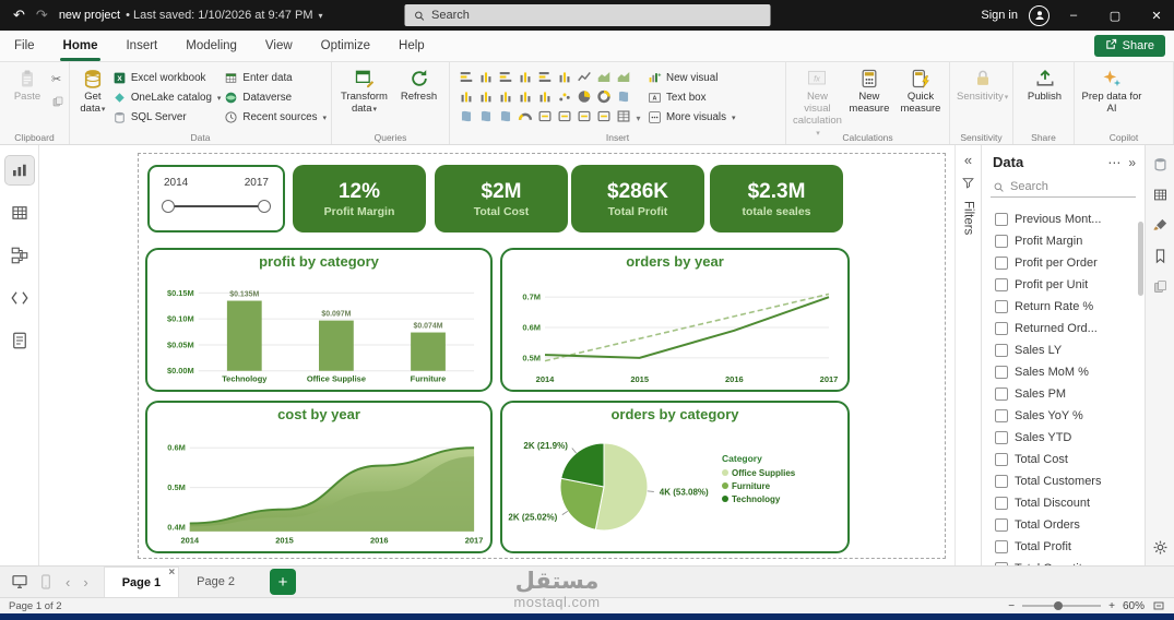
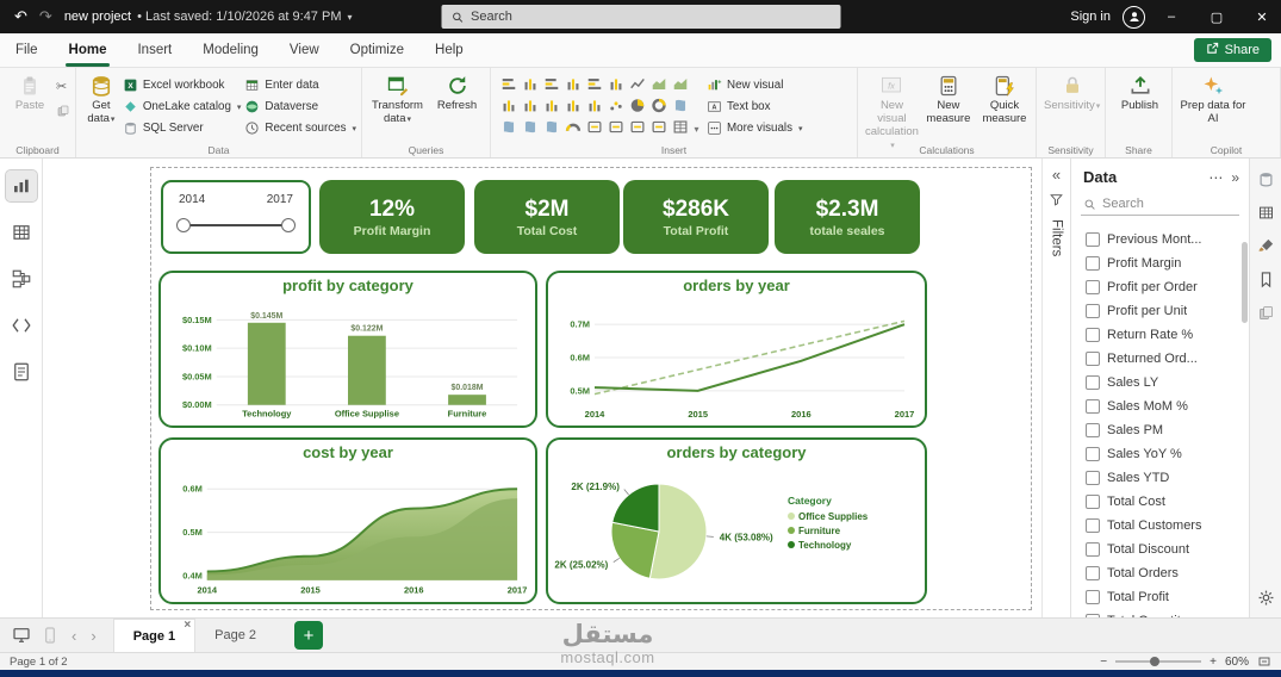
profit by category/Technology: $0.135M -> $0.145M
profit by category/Office Supplise: $0.097M -> $0.122M
profit by category/Furniture: $0.074M -> $0.018M
